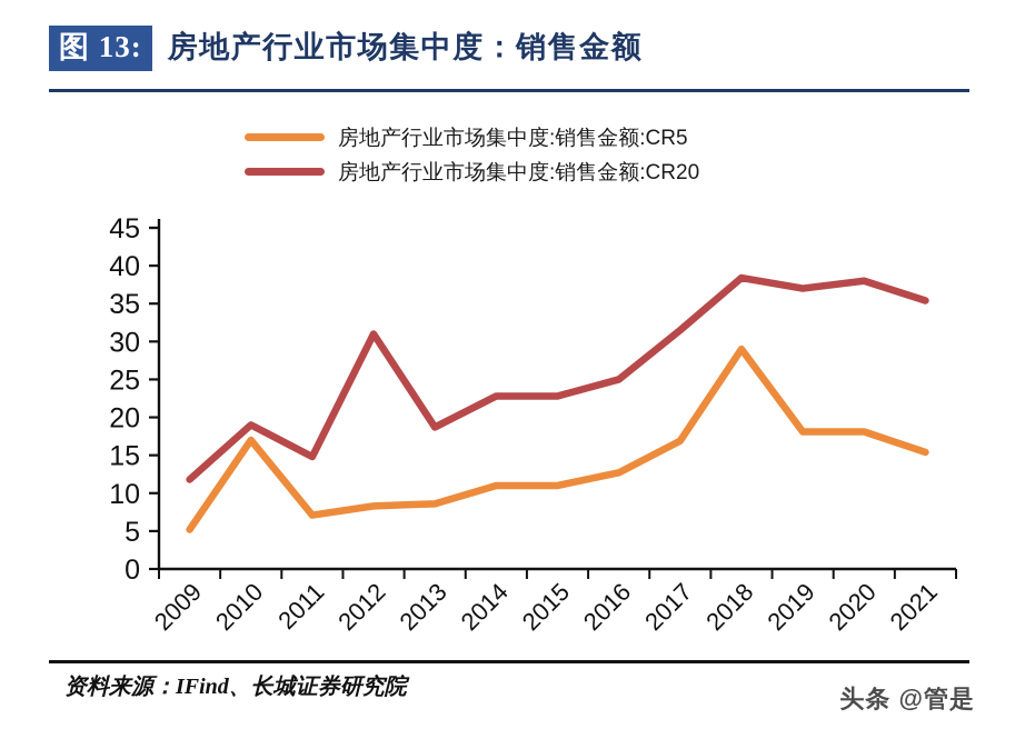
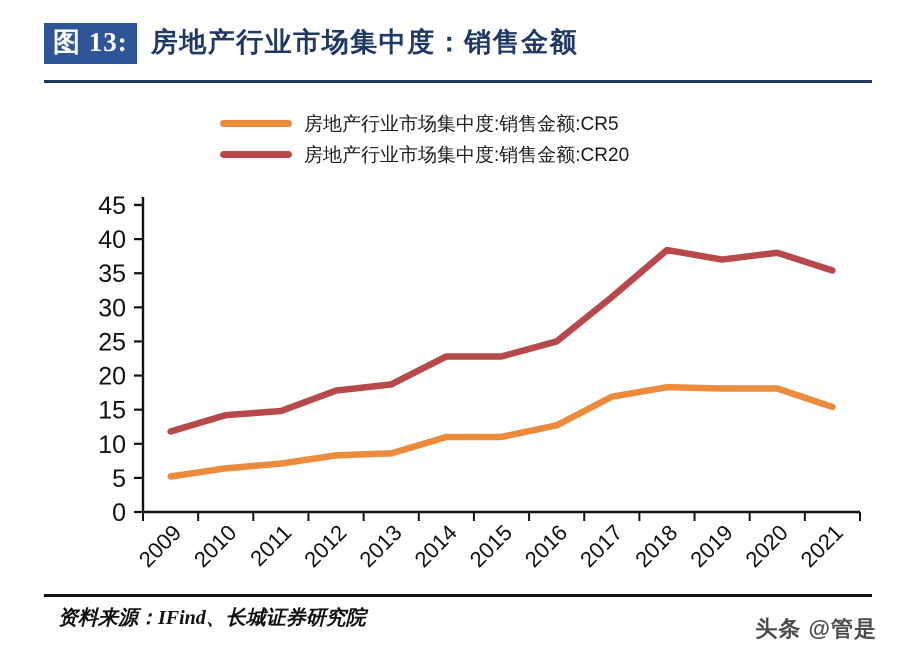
房地产行业市场集中度:销售金额:CR5/2010: 17 -> 6
房地产行业市场集中度:销售金额:CR20/2010: 19 -> 14
房地产行业市场集中度:销售金额:CR20/2012: 31 -> 18
房地产行业市场集中度:销售金额:CR5/2018: 29 -> 18
